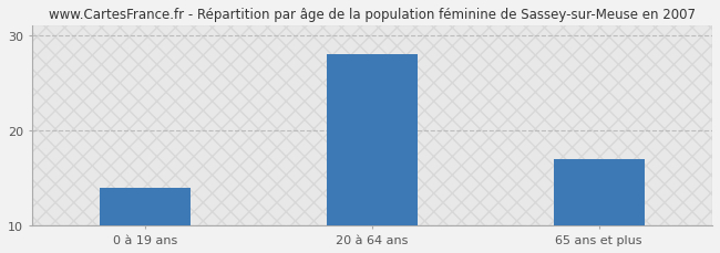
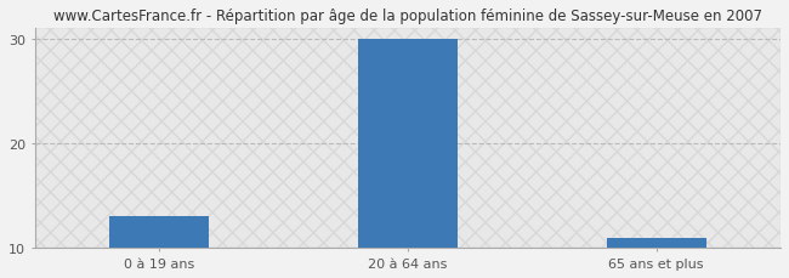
0 à 19 ans: 14 -> 13
20 à 64 ans: 28 -> 30
65 ans et plus: 17 -> 11
